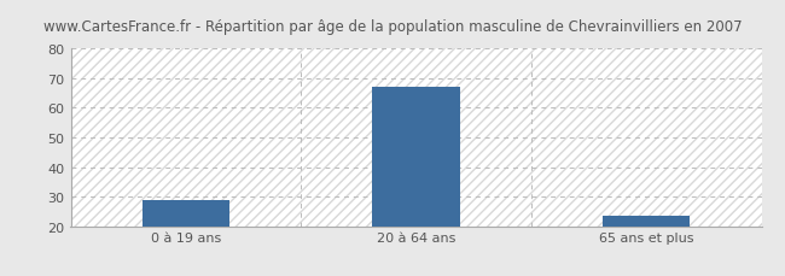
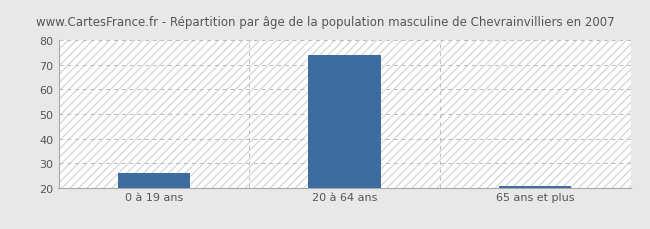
0 à 19 ans: 29.0 -> 26.0
20 à 64 ans: 67.0 -> 74.0
65 ans et plus: 23.5 -> 20.5
